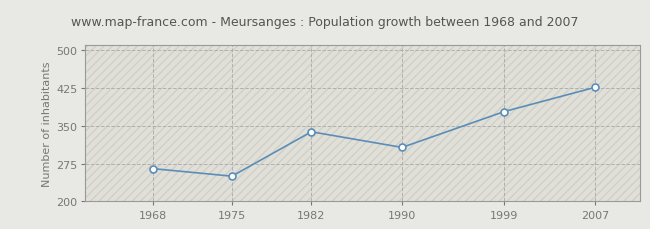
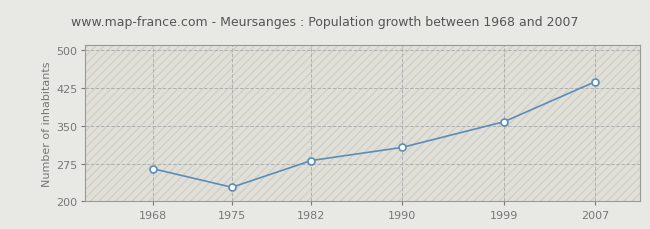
1975: 250 -> 228
1982: 338 -> 281
1999: 378 -> 358
2007: 426 -> 437
